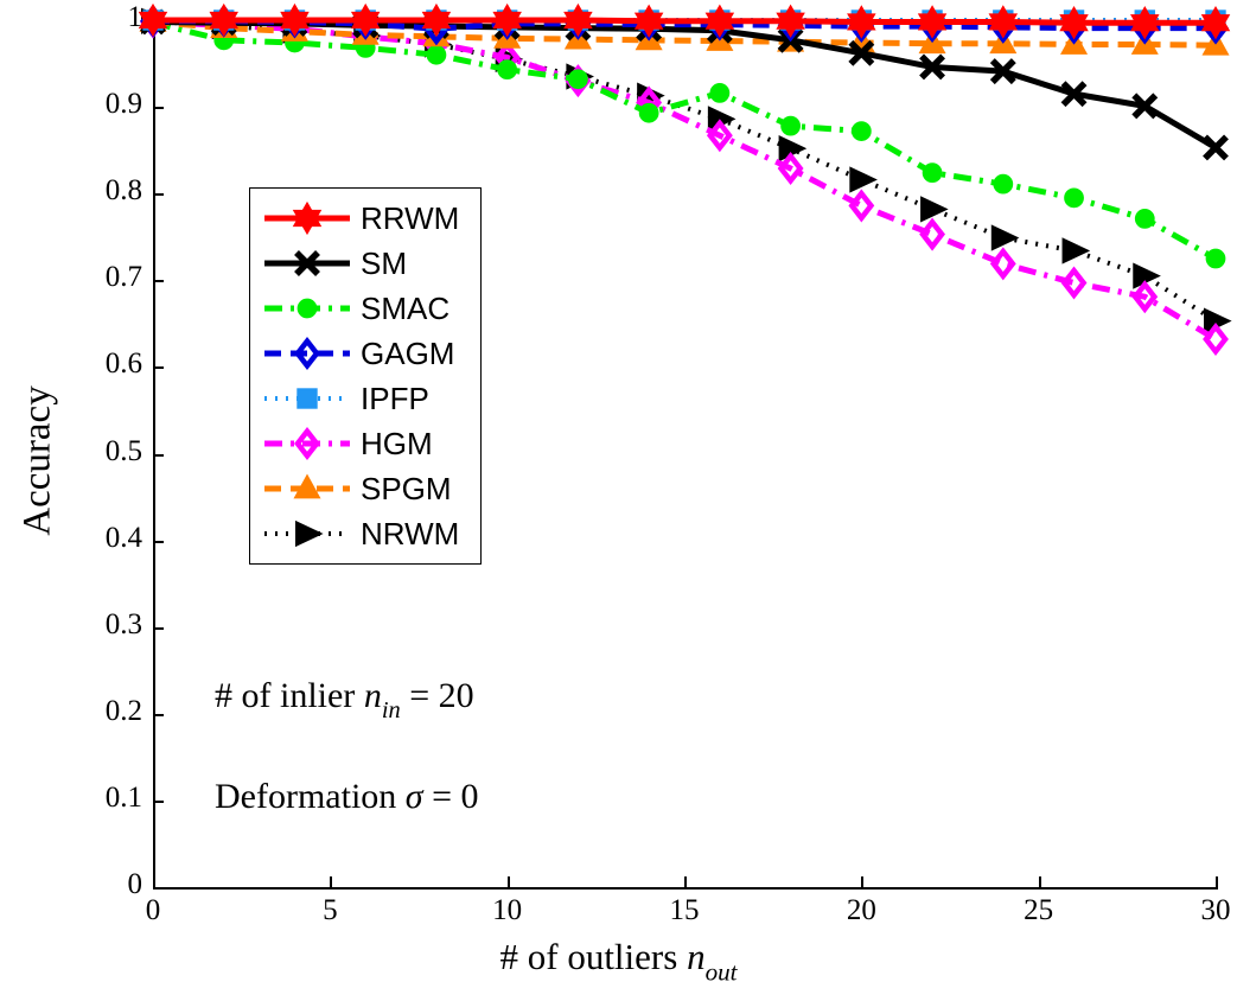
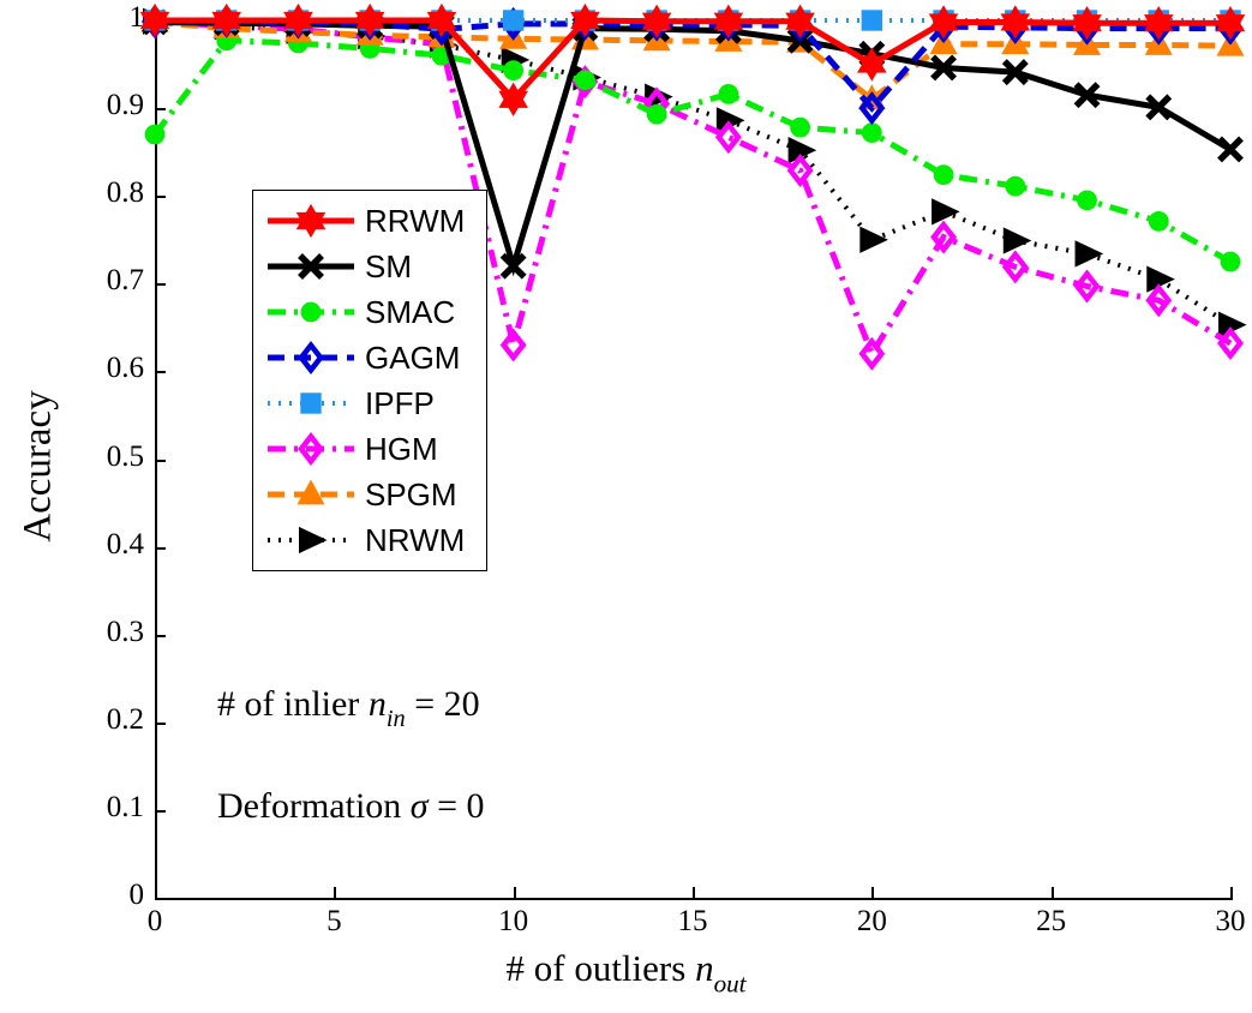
SMAC/0: 1.00 -> 0.87
RRWM/10: 1.00 -> 0.91
SM/10: 0.99 -> 0.72
HGM/10: 0.96 -> 0.63
RRWM/20: 1.00 -> 0.95
GAGM/20: 0.99 -> 0.90
HGM/20: 0.79 -> 0.62
SPGM/20: 0.97 -> 0.91
NRWM/20: 0.82 -> 0.75
